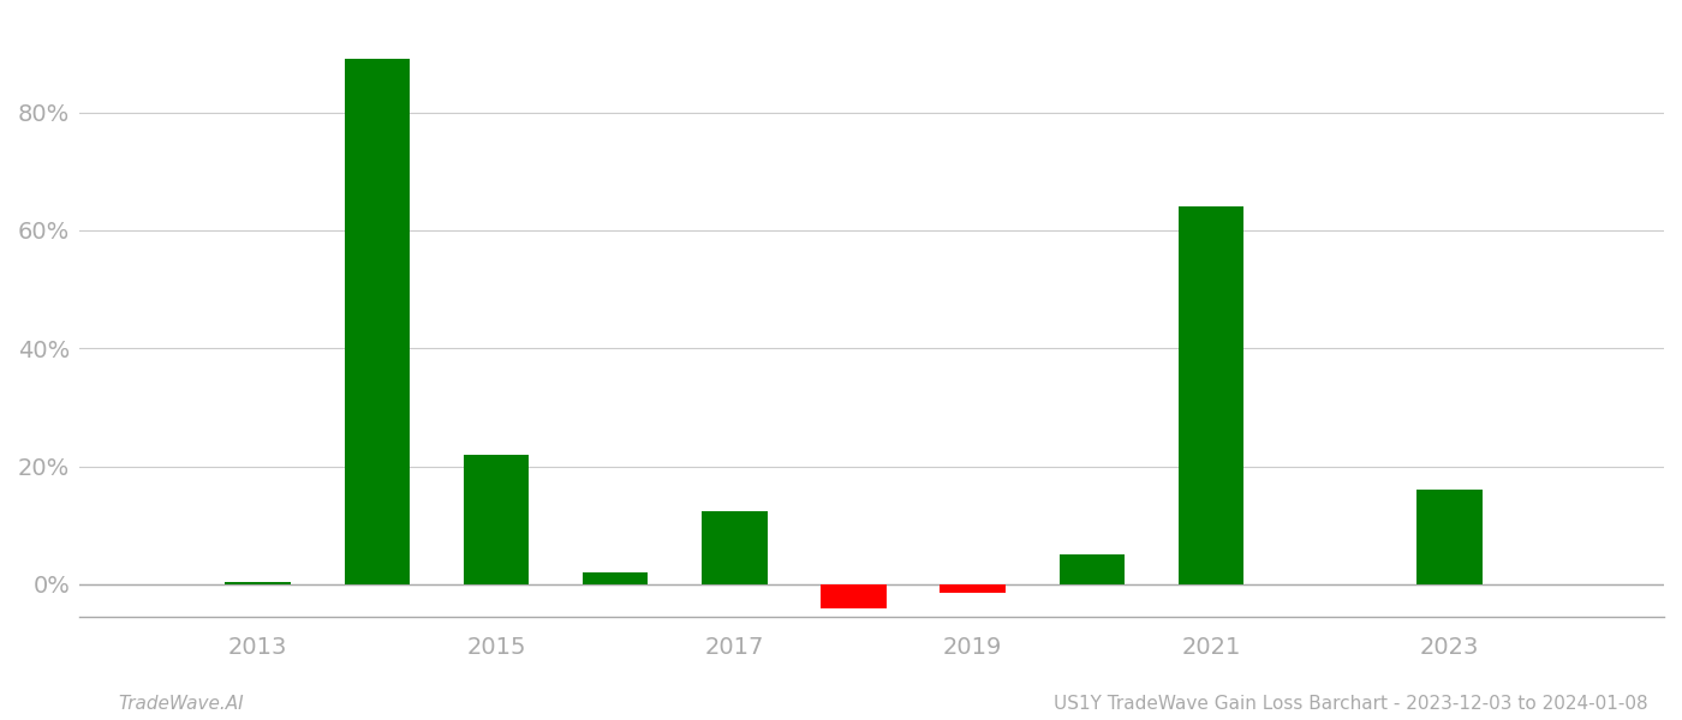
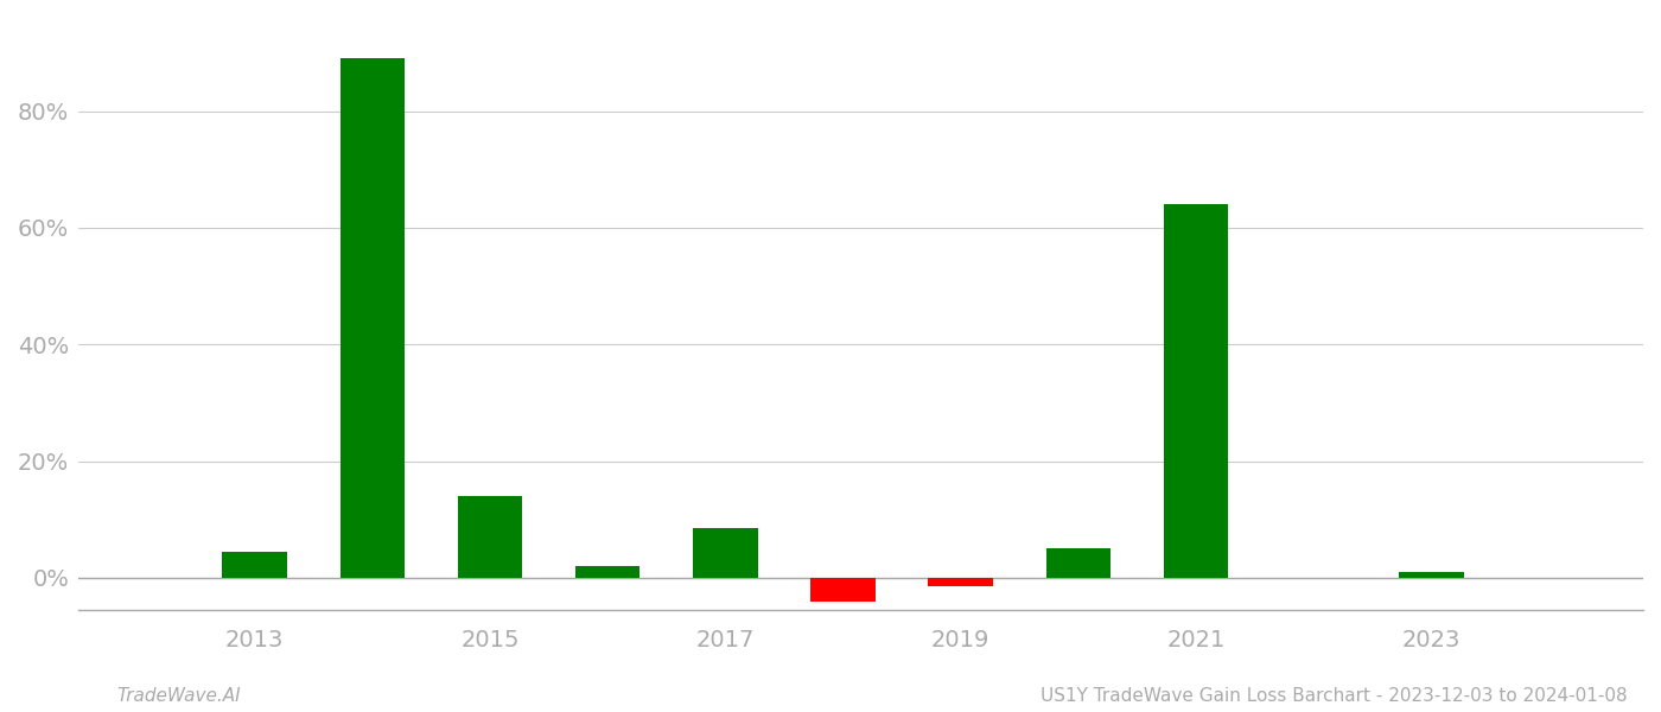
2013: 0.5% -> 4.5%
2015: 22.0% -> 14.0%
2017: 12.5% -> 8.5%
2023: 16.0% -> 1.0%
